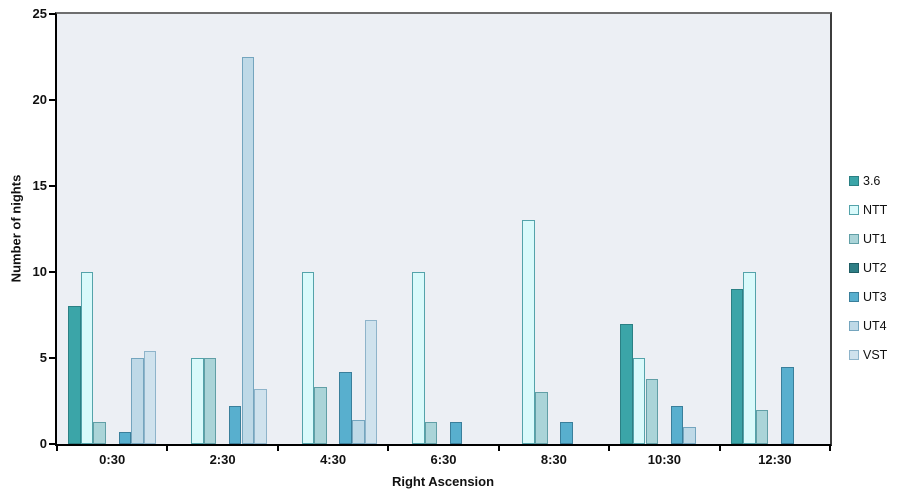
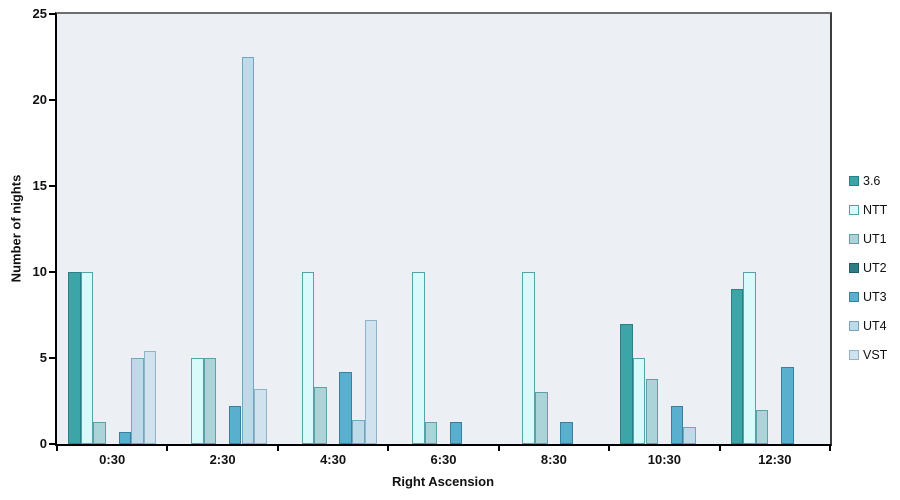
3.6/0:30: 8 -> 10
NTT/8:30: 13 -> 10
